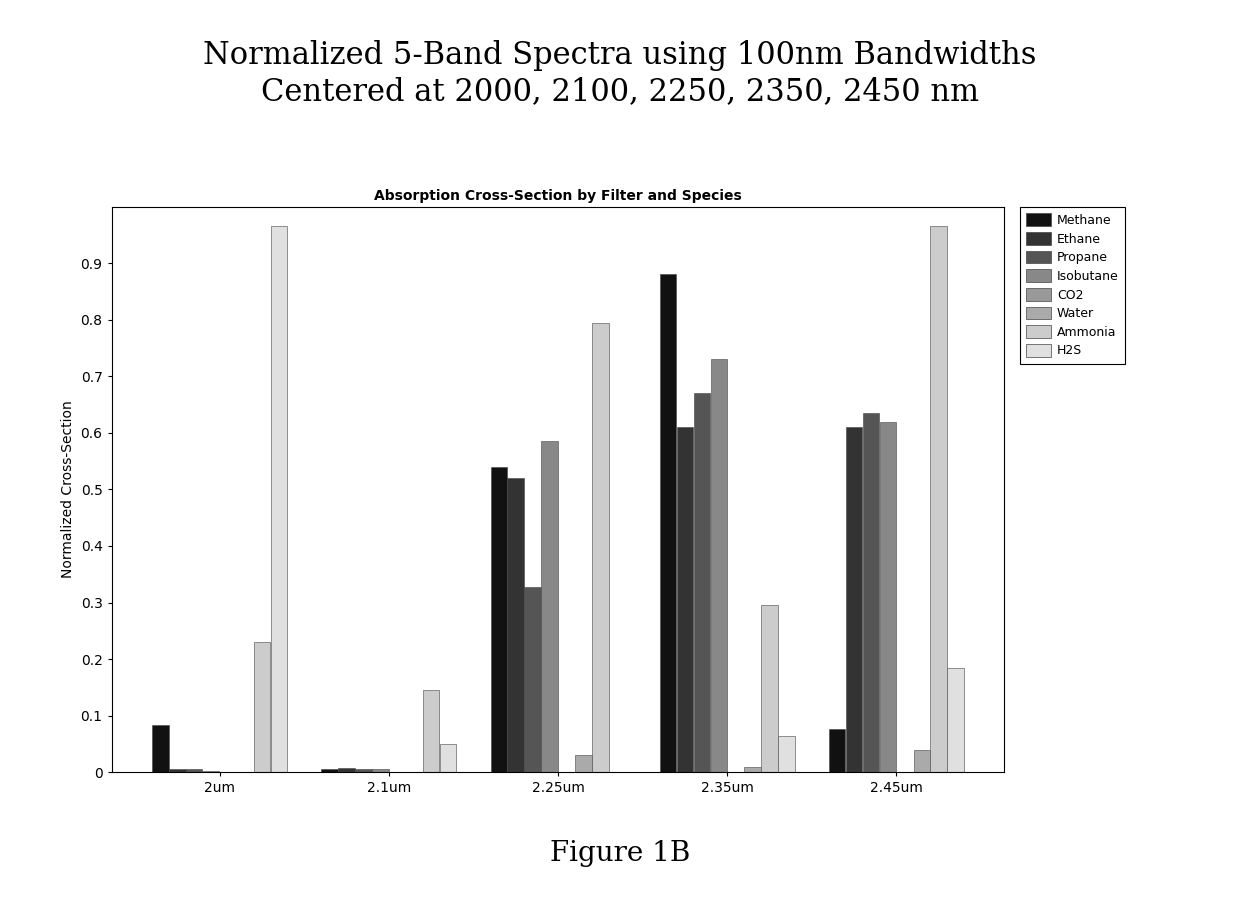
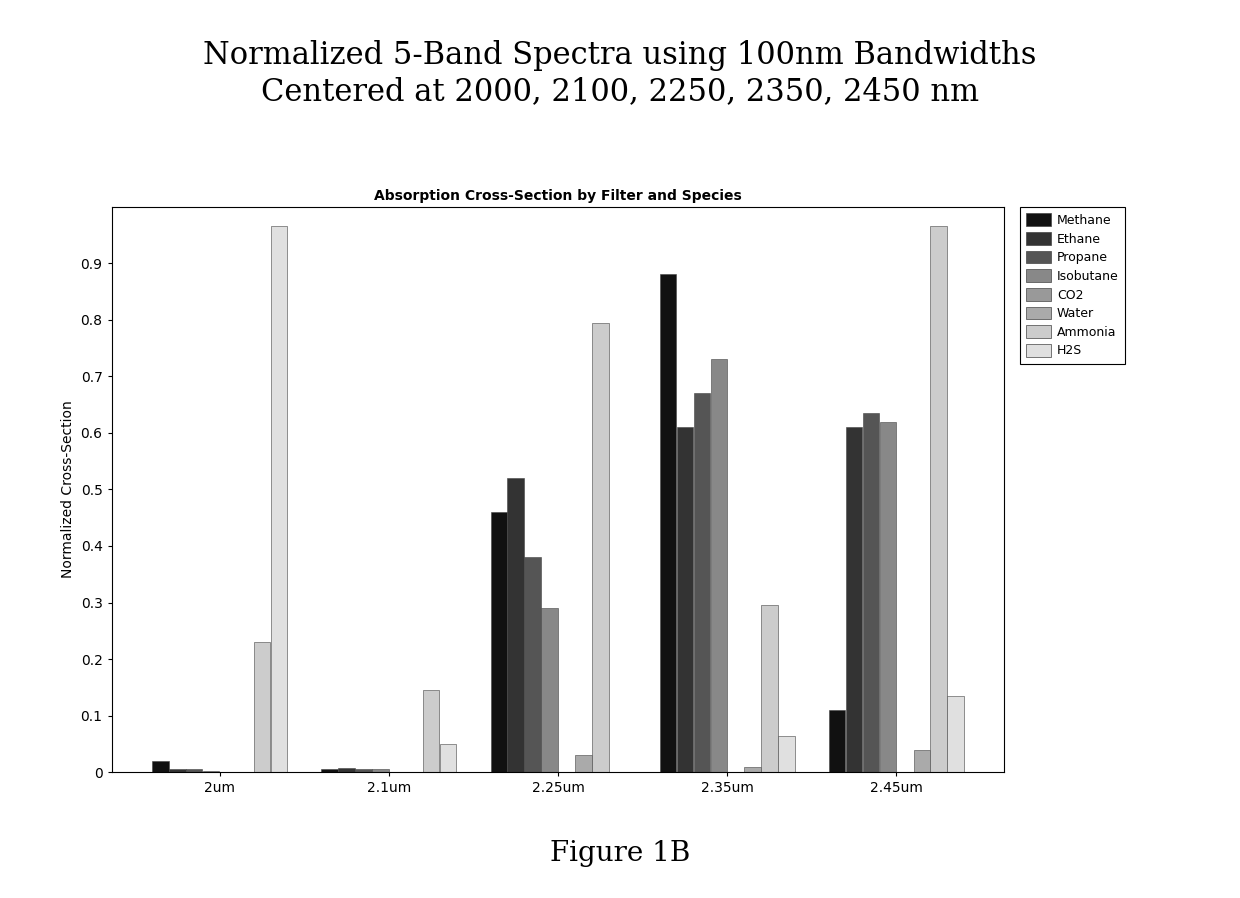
Methane/2um: 0.084 -> 0.020
Methane/2.25um: 0.540 -> 0.460
Propane/2.25um: 0.328 -> 0.380
Isobutane/2.25um: 0.586 -> 0.290
Methane/2.45um: 0.076 -> 0.110
H2S/2.45um: 0.184 -> 0.135
